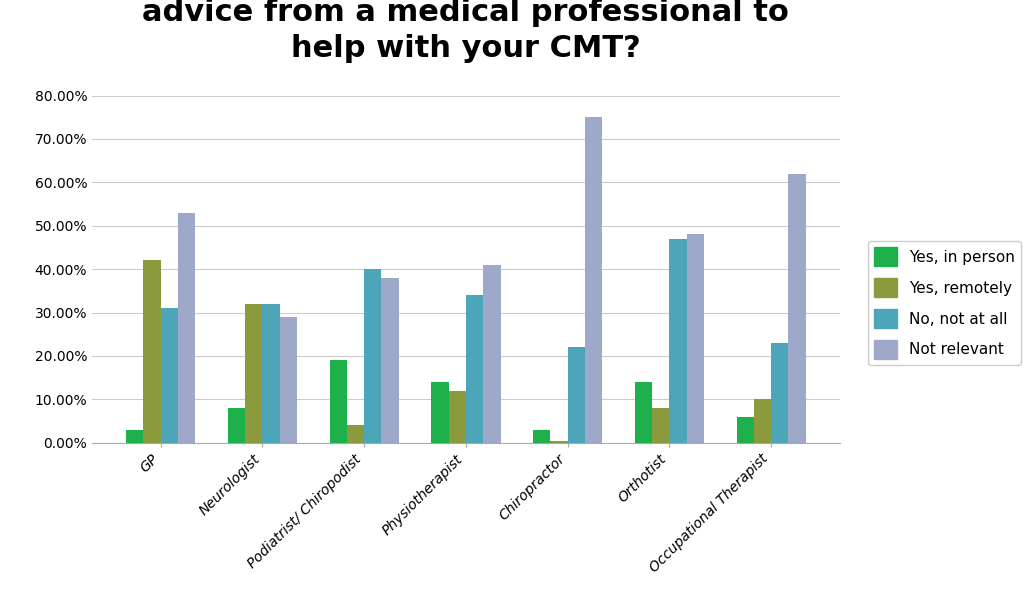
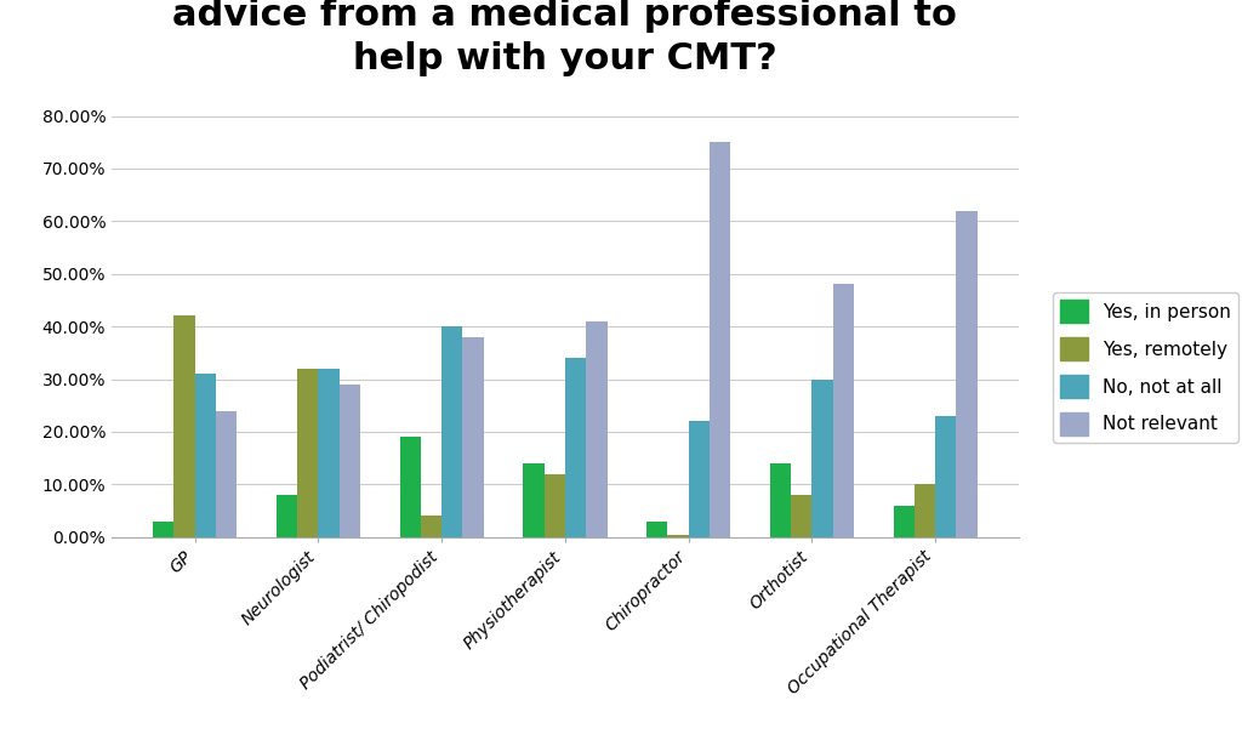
Not relevant/GP: 53% -> 24%
No, not at all/Orthotist: 47% -> 30%
